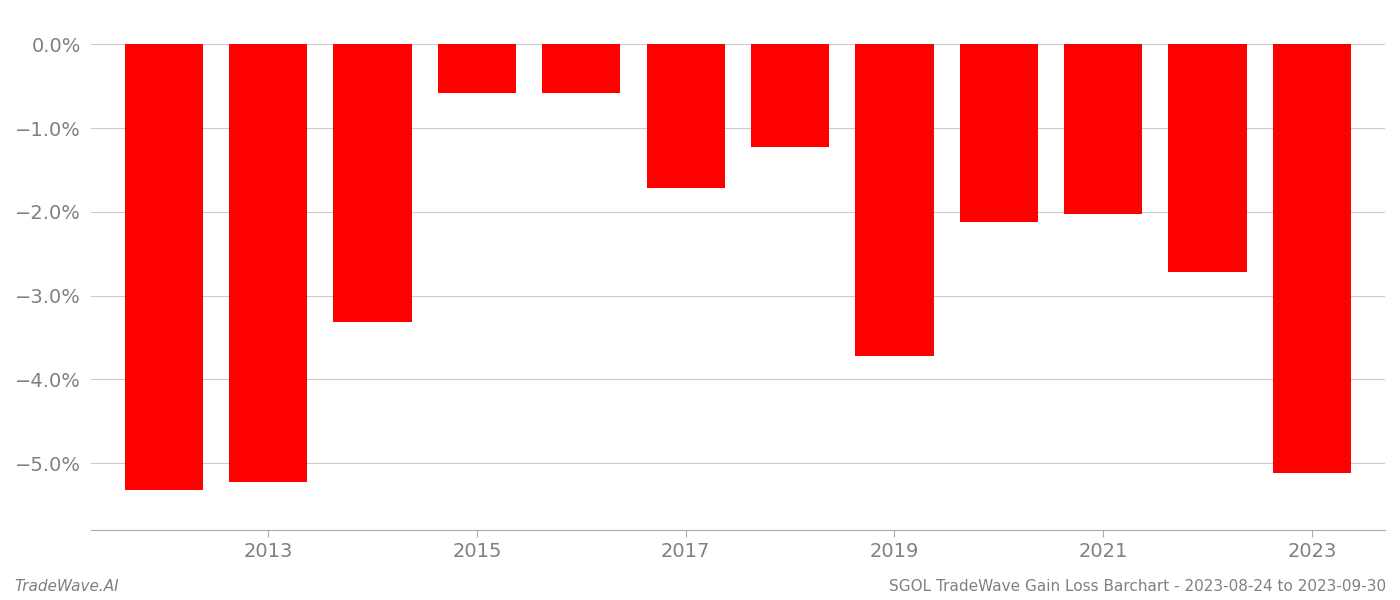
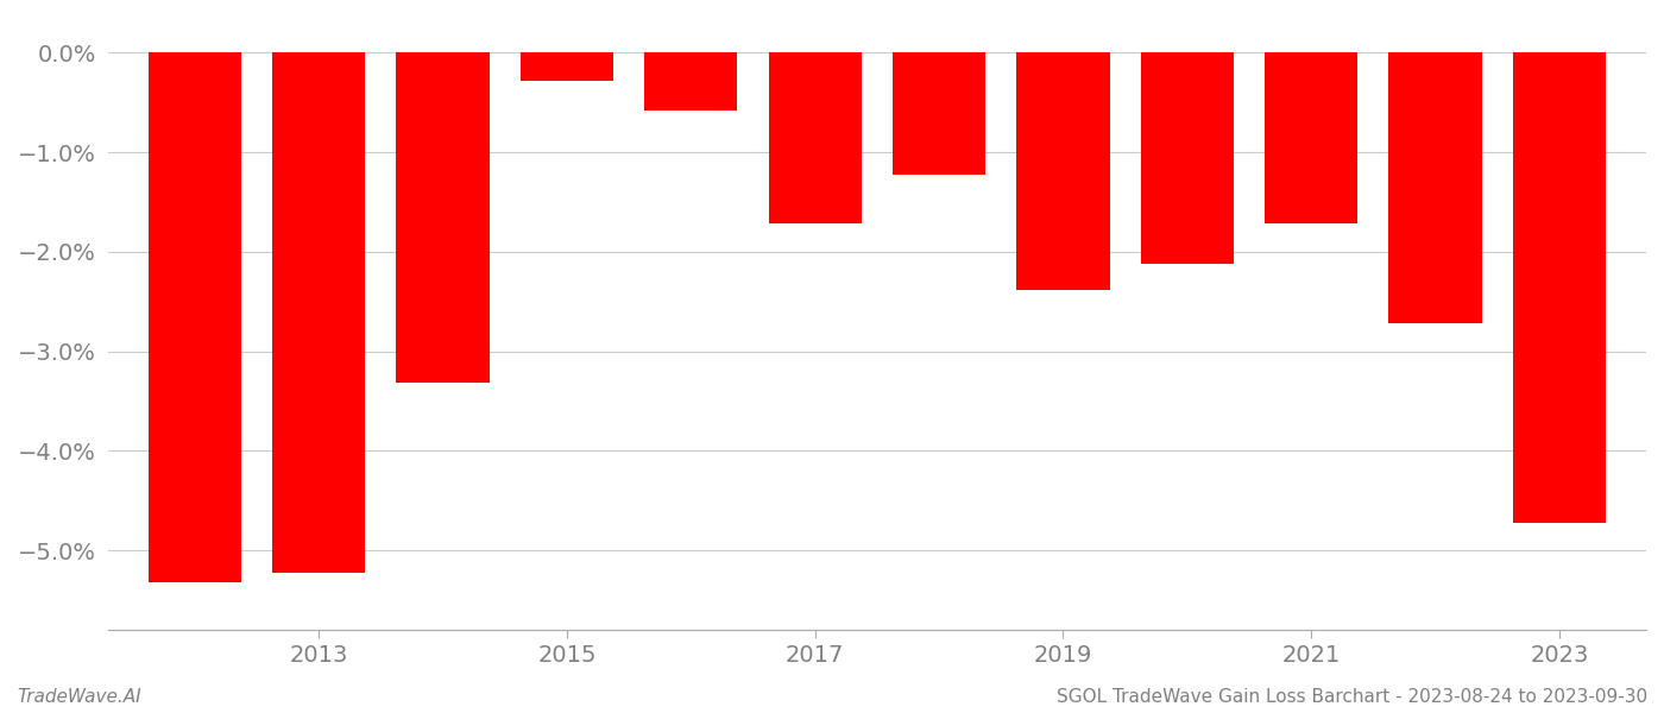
2015: -0.58% -> -0.28%
2019: -3.72% -> -2.38%
2021: -2.02% -> -1.72%
2023: -5.12% -> -4.72%
